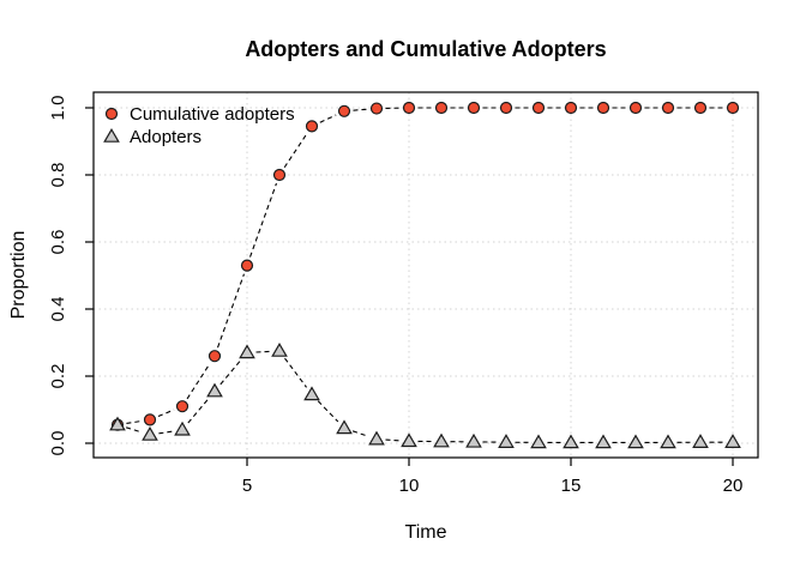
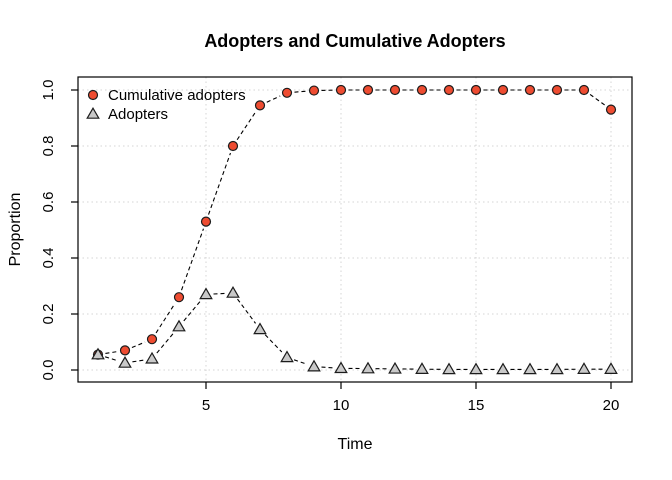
Cumulative adopters/20: 1.00 -> 0.93
